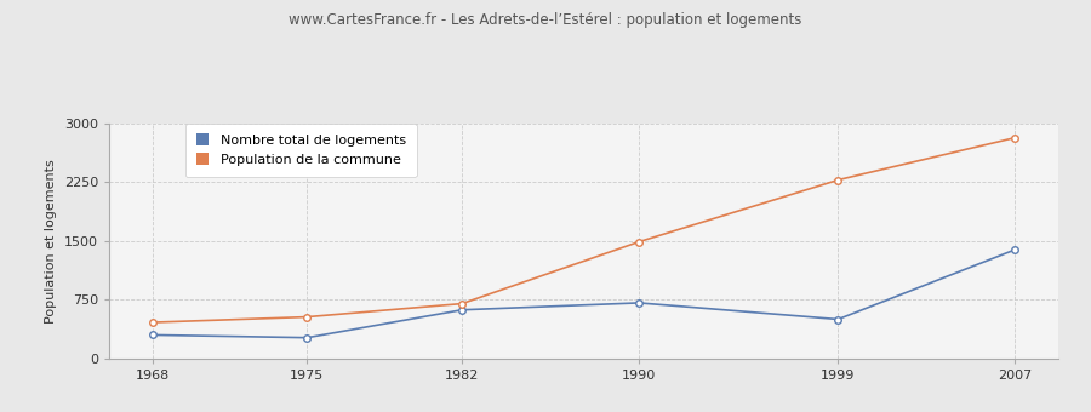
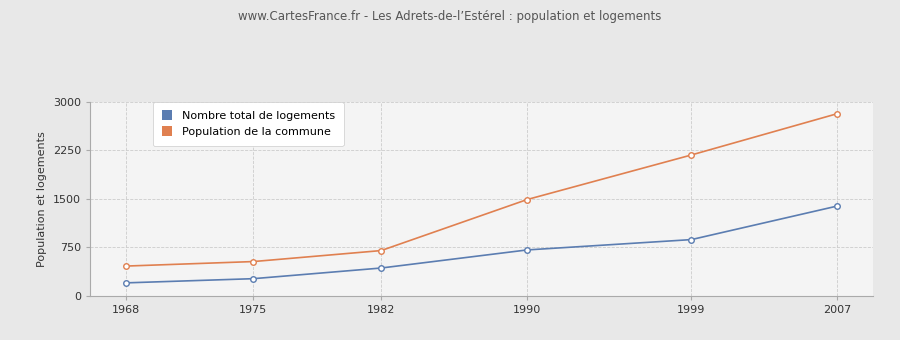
Nombre total de logements/1968: 300 -> 200
Nombre total de logements/1982: 620 -> 430
Nombre total de logements/1999: 500 -> 870
Population de la commune/1999: 2280 -> 2180
